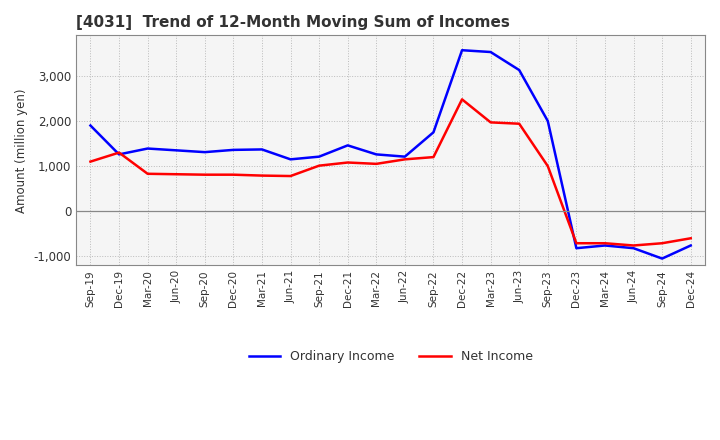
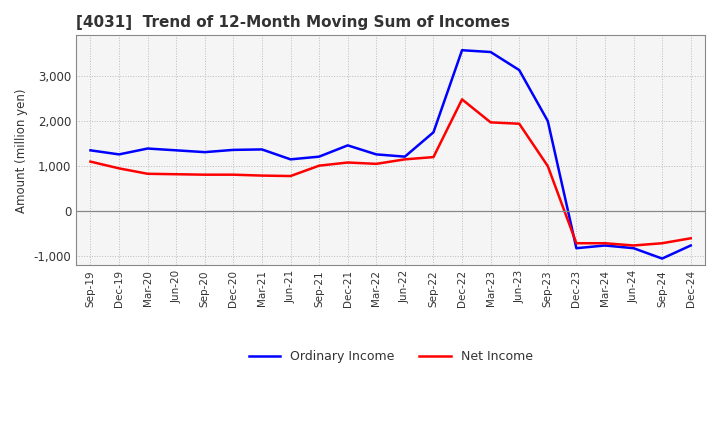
Ordinary Income/Sep-19: 1,900 -> 1,350
Net Income/Dec-19: 1,300 -> 950
